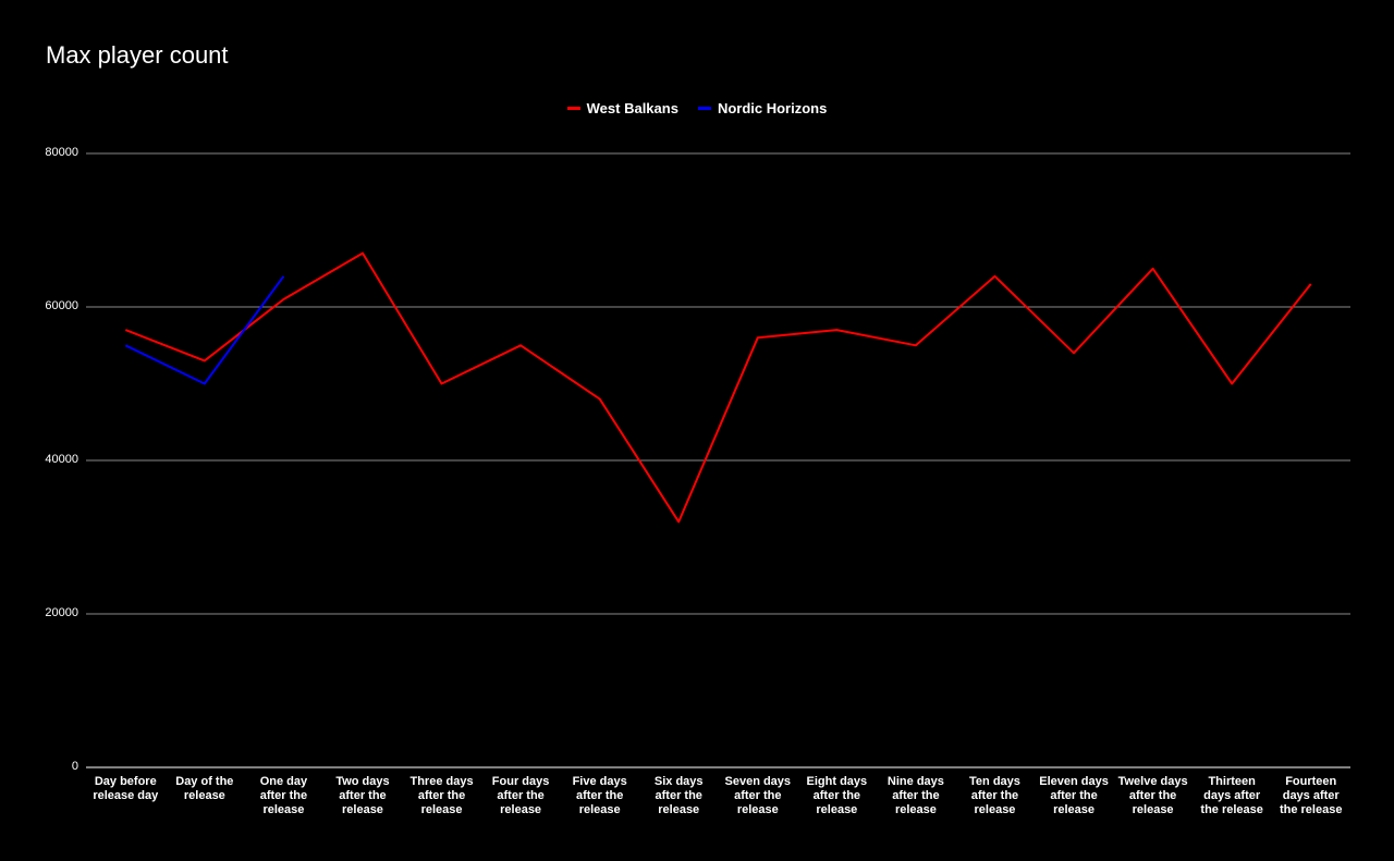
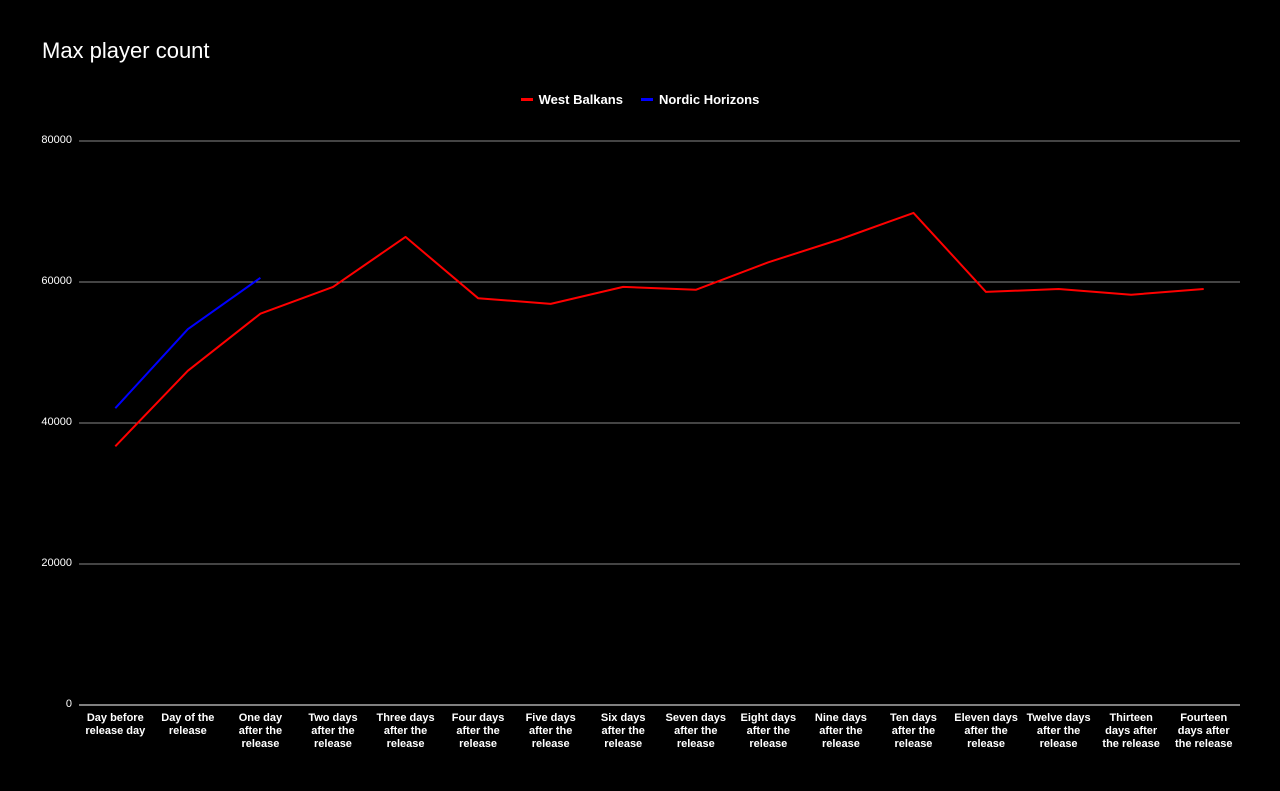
West Balkans/Day before release day: 57000 -> 37000
Nordic Horizons/Day before release day: 55000 -> 42000
West Balkans/Day of the release: 53000 -> 47000
Nordic Horizons/Day of the release: 50000 -> 53000
West Balkans/One day after the release: 61000 -> 56000
Nordic Horizons/One day after the release: 64000 -> 61000
West Balkans/Two days after the release: 67000 -> 59000
West Balkans/Three days after the release: 50000 -> 66000
West Balkans/Four days after the release: 55000 -> 58000
West Balkans/Five days after the release: 48000 -> 57000
West Balkans/Six days after the release: 32000 -> 59000
West Balkans/Seven days after the release: 56000 -> 59000
West Balkans/Eight days after the release: 57000 -> 63000
West Balkans/Nine days after the release: 55000 -> 66000
West Balkans/Ten days after the release: 64000 -> 70000
West Balkans/Eleven days after the release: 54000 -> 59000
West Balkans/Twelve days after the release: 65000 -> 59000
West Balkans/Thirteen days after the release: 50000 -> 58000
West Balkans/Fourteen days after the release: 63000 -> 59000
